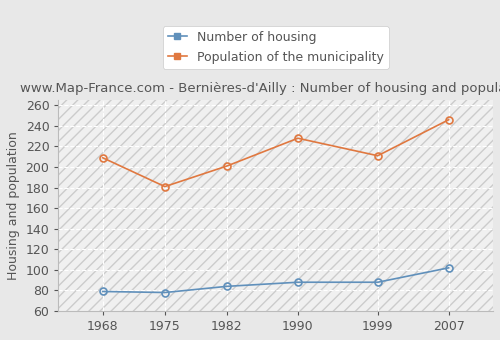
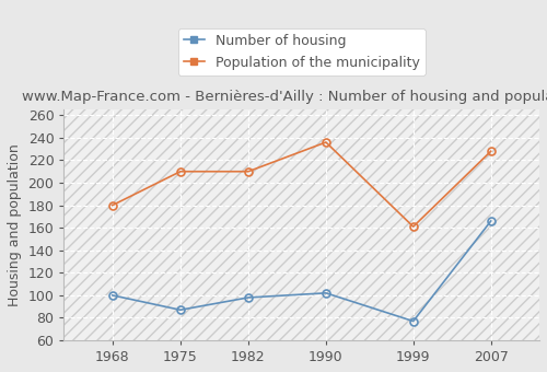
Number of housing/1968: 79 -> 100
Population of the municipality/1968: 209 -> 180
Number of housing/1975: 78 -> 87
Population of the municipality/1975: 181 -> 210
Number of housing/1982: 84 -> 98
Population of the municipality/1982: 201 -> 210
Number of housing/1990: 88 -> 102
Population of the municipality/1990: 228 -> 236
Number of housing/1999: 88 -> 77
Population of the municipality/1999: 211 -> 161
Number of housing/2007: 102 -> 166
Population of the municipality/2007: 246 -> 228
